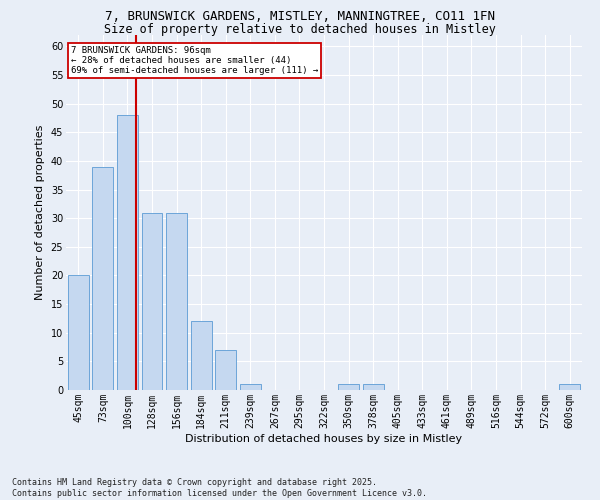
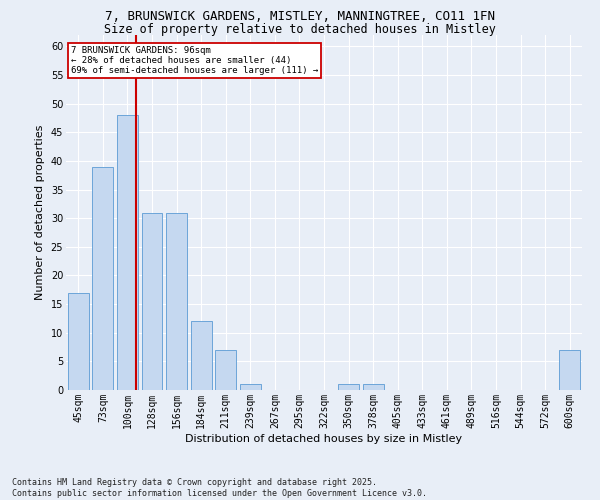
45sqm: 20 -> 17
600sqm: 1 -> 7
